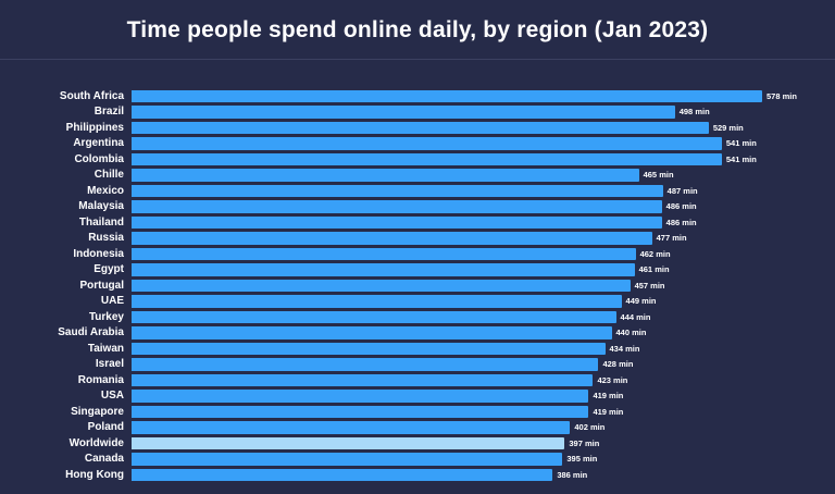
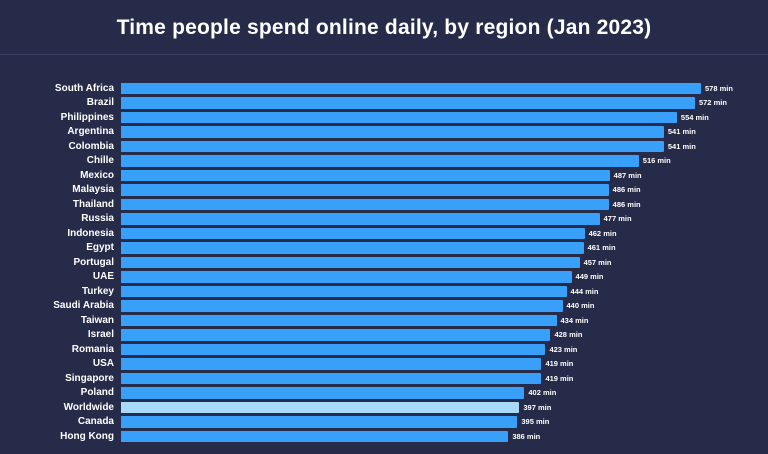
Brazil: 498 -> 572
Philippines: 529 -> 554
Chille: 465 -> 516
